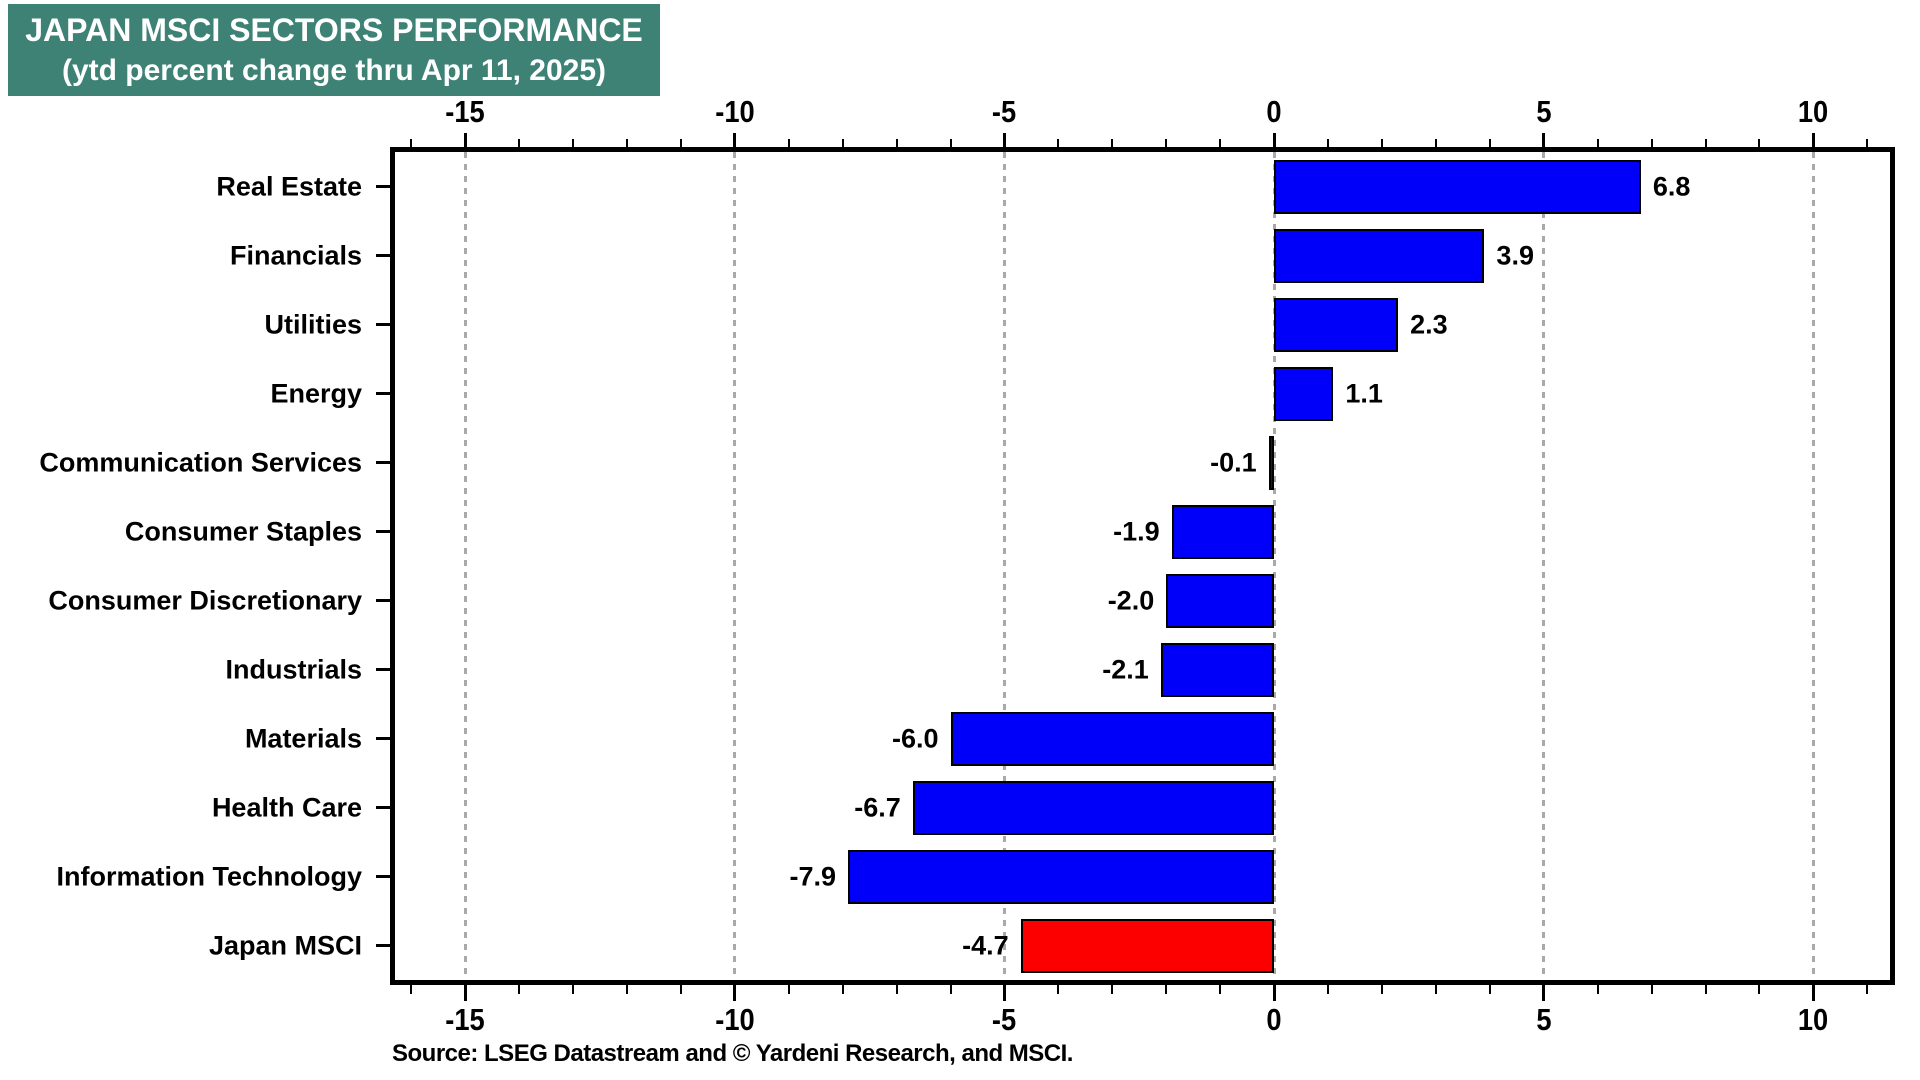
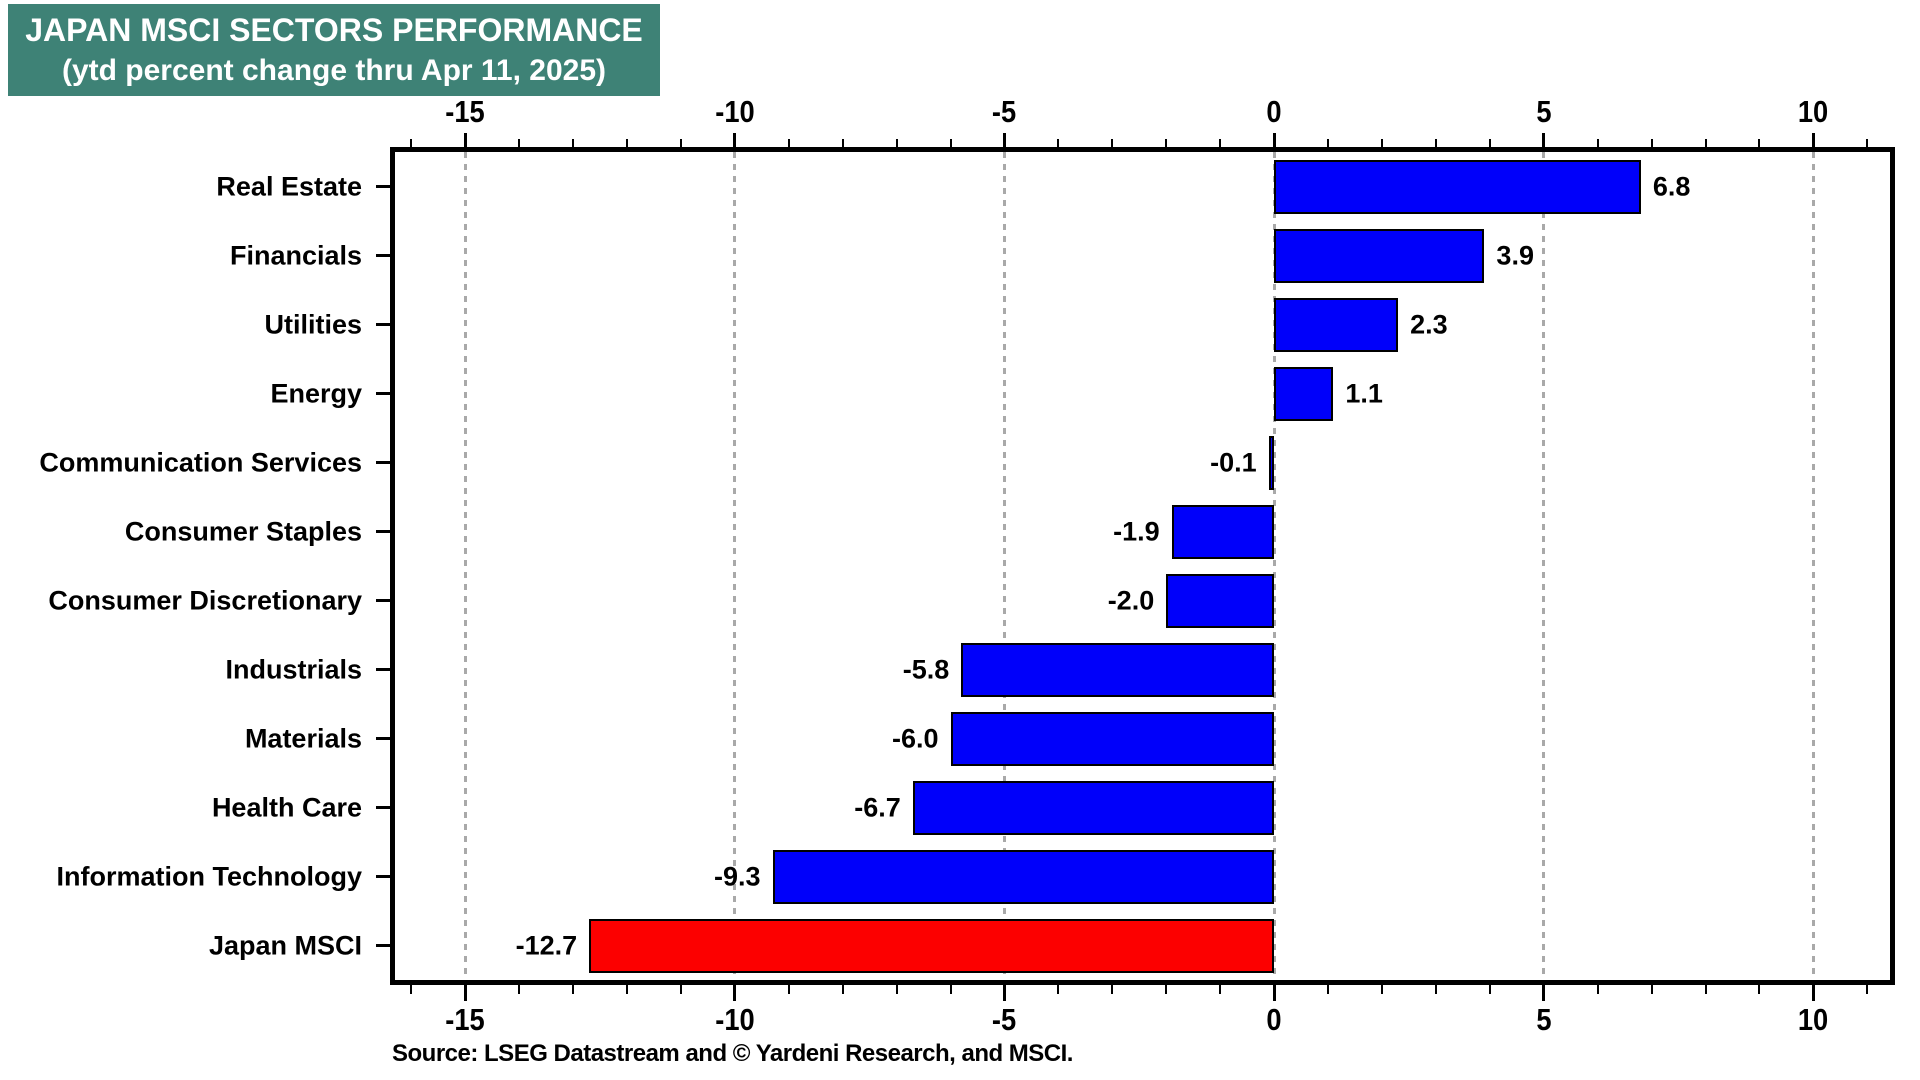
Industrials: -2.1 -> -5.8
Information Technology: -7.9 -> -9.3
Japan MSCI: -4.7 -> -12.7
